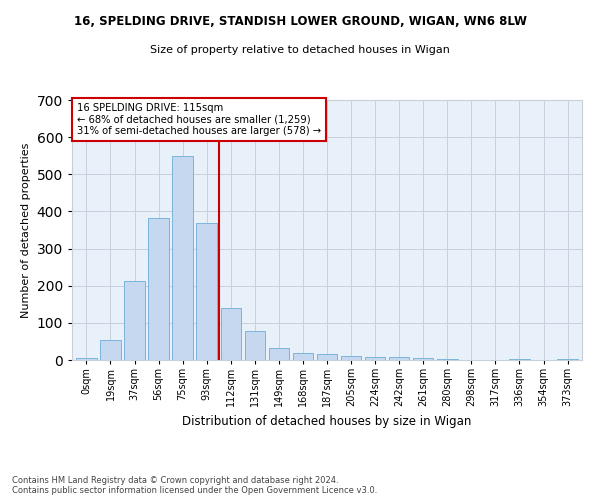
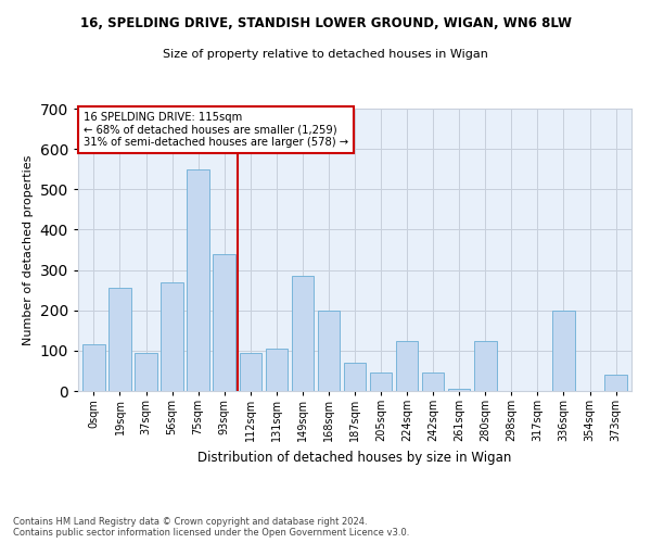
0sqm: 5 -> 115
19sqm: 53 -> 255
37sqm: 213 -> 95
56sqm: 381 -> 270
93sqm: 370 -> 340
112sqm: 140 -> 95
131sqm: 77 -> 105
149sqm: 32 -> 285
168sqm: 18 -> 200
187sqm: 15 -> 70
205sqm: 10 -> 45
224sqm: 9 -> 125
242sqm: 9 -> 45
280sqm: 3 -> 125
336sqm: 3 -> 200
373sqm: 3 -> 40
